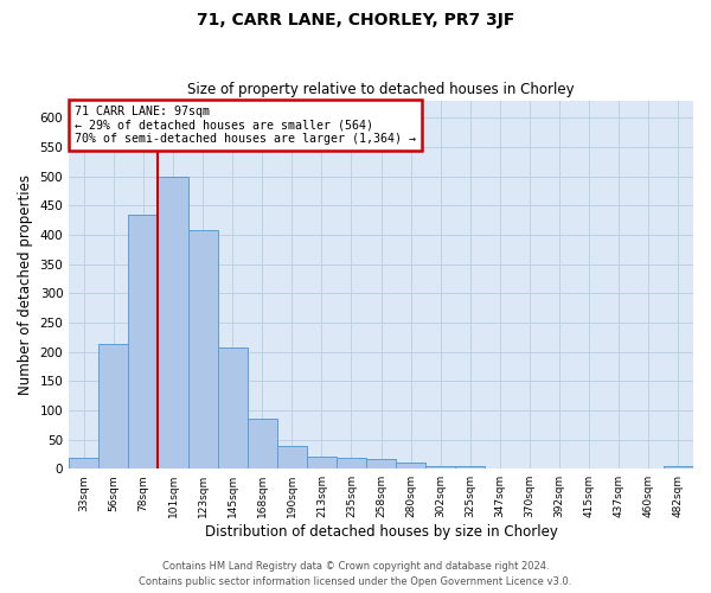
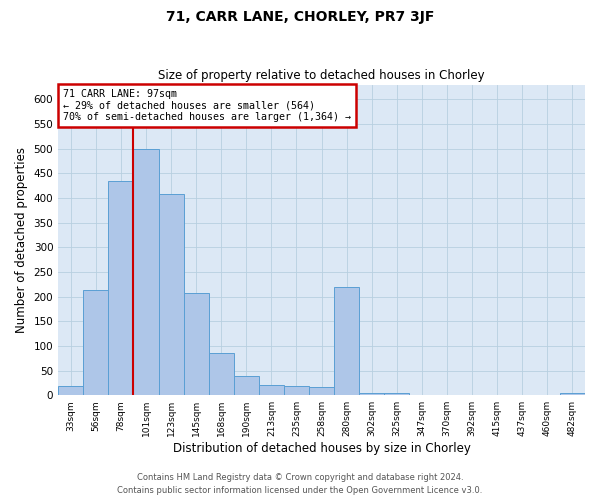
280sqm: 11 -> 220
